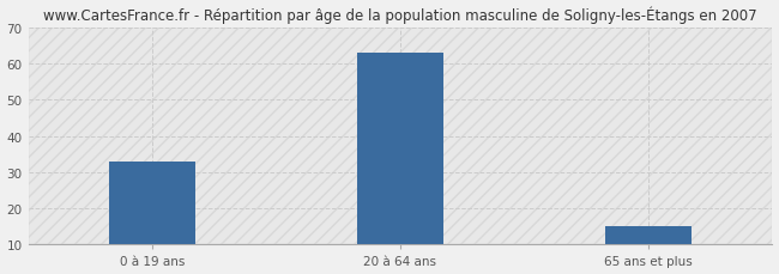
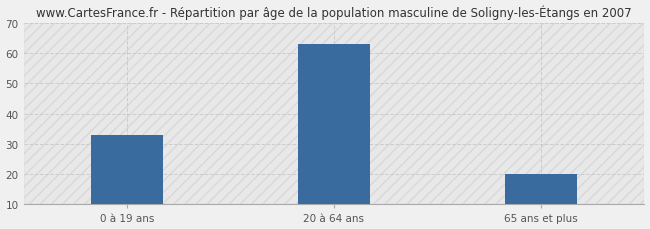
65 ans et plus: 15 -> 20
